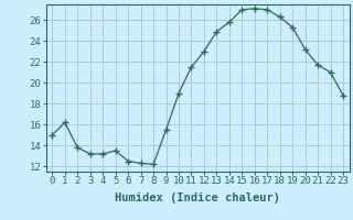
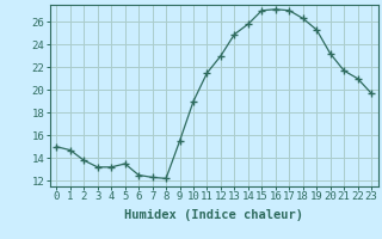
1: 16.2 -> 14.7
23: 18.8 -> 19.7
